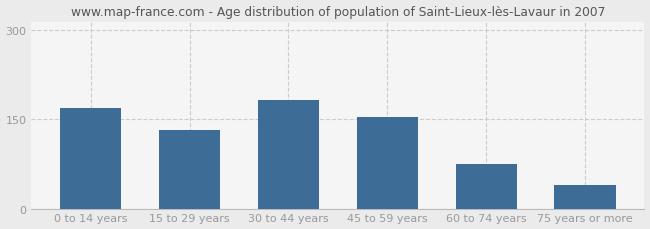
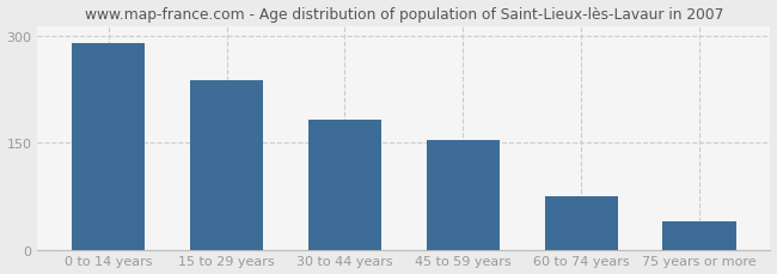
0 to 14 years: 170 -> 290
15 to 29 years: 132 -> 238
